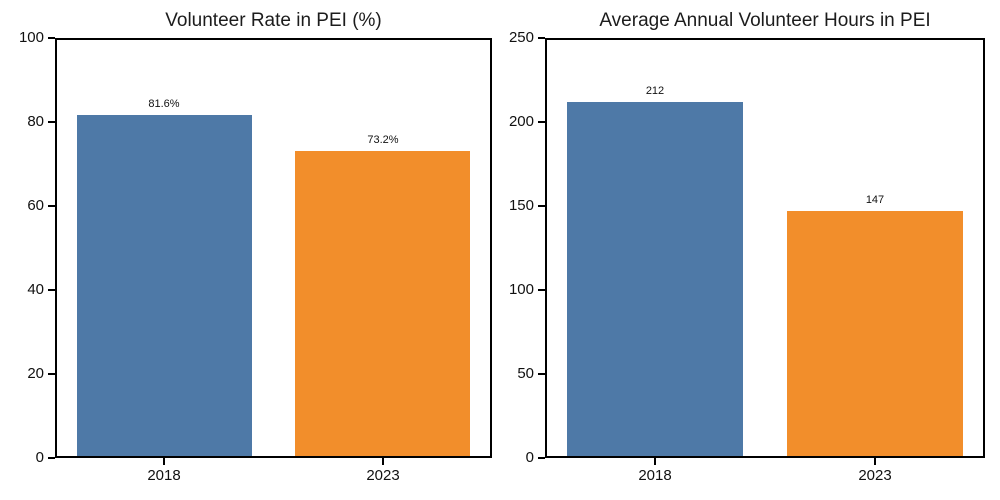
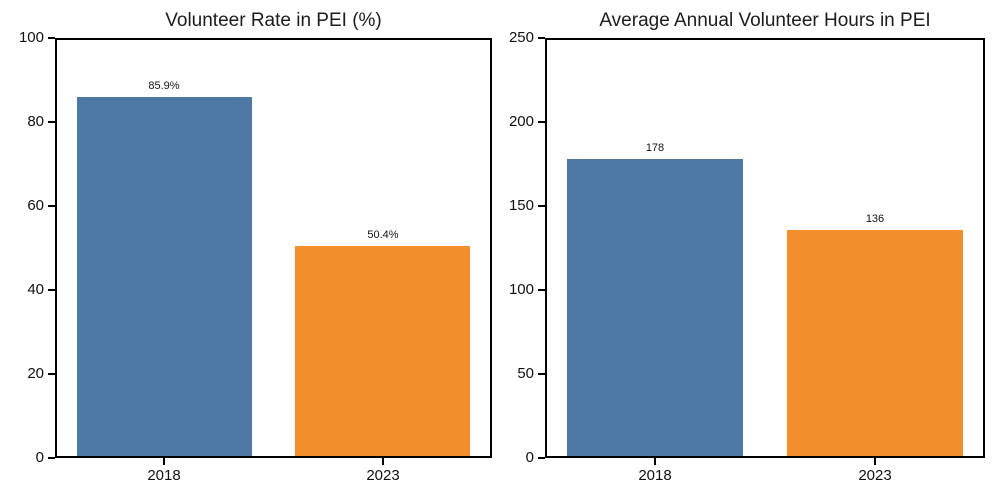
Volunteer Rate in PEI (%)/2018: 81.6% -> 85.9%
Volunteer Rate in PEI (%)/2023: 73.2% -> 50.4%
Average Annual Volunteer Hours in PEI/2018: 212 -> 178
Average Annual Volunteer Hours in PEI/2023: 147 -> 136
